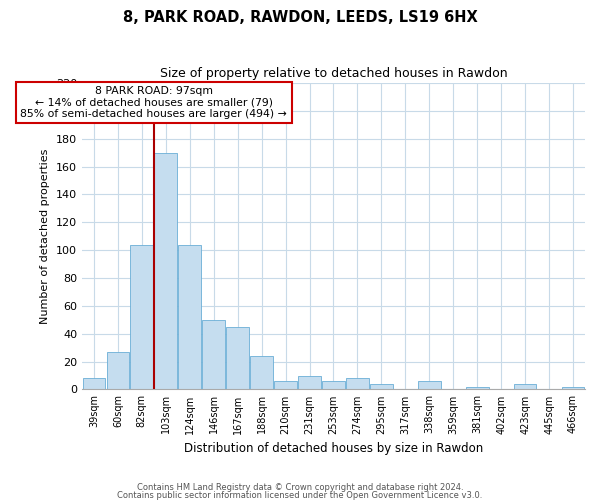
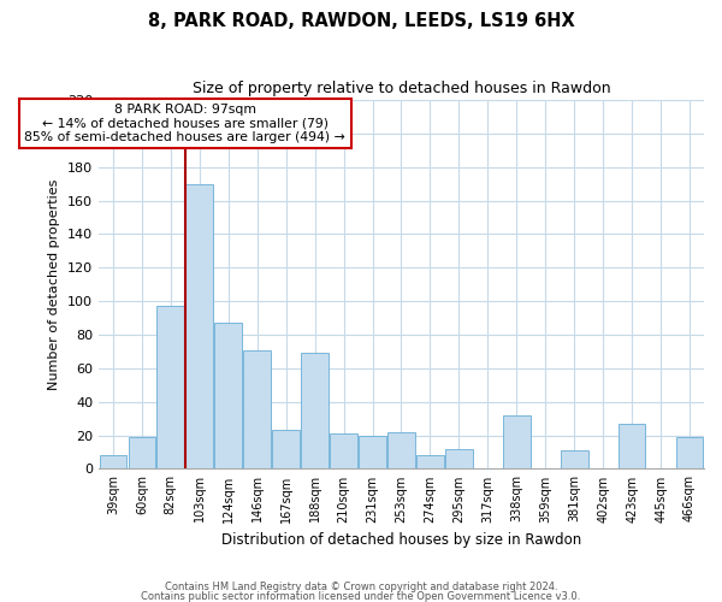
60sqm: 27 -> 19
82sqm: 104 -> 97
124sqm: 104 -> 87
146sqm: 50 -> 71
167sqm: 45 -> 23
188sqm: 24 -> 69
210sqm: 6 -> 21
231sqm: 10 -> 20
253sqm: 6 -> 22
295sqm: 4 -> 12
338sqm: 6 -> 32
381sqm: 2 -> 11
423sqm: 4 -> 27
466sqm: 2 -> 19
